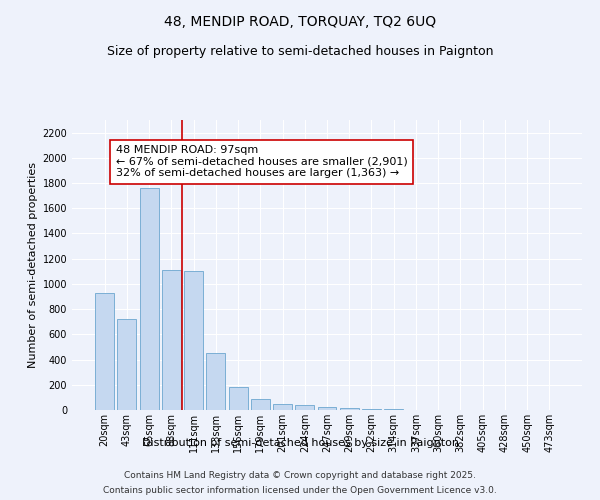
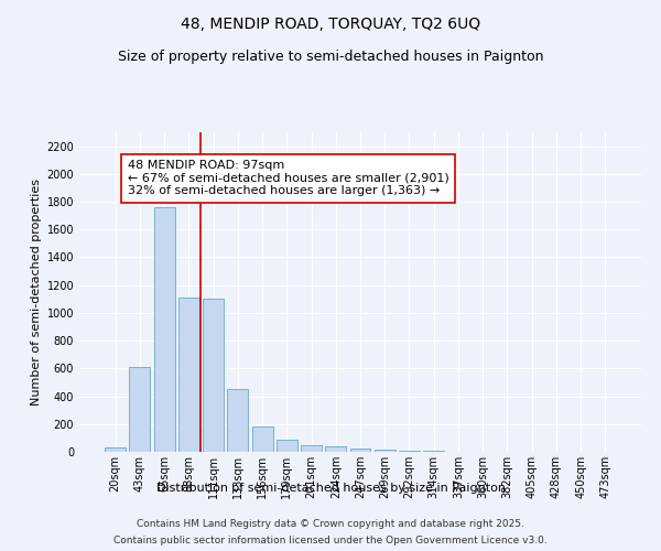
20sqm: 930 -> 30
43sqm: 720 -> 610
